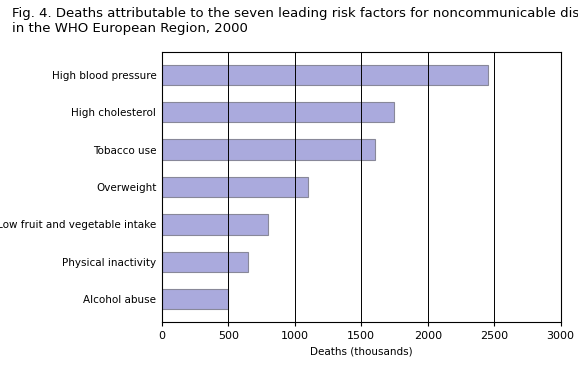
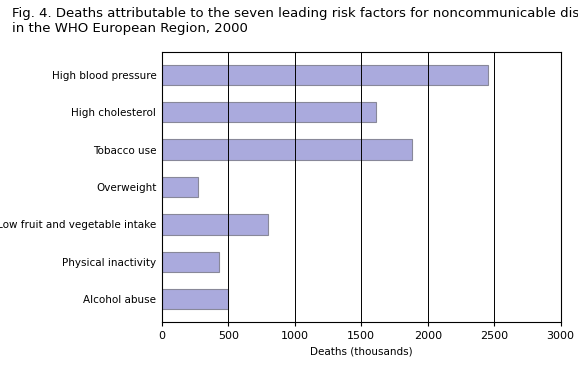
High cholesterol: 1750 -> 1610
Tobacco use: 1600 -> 1880
Overweight: 1100 -> 270
Physical inactivity: 650 -> 430
